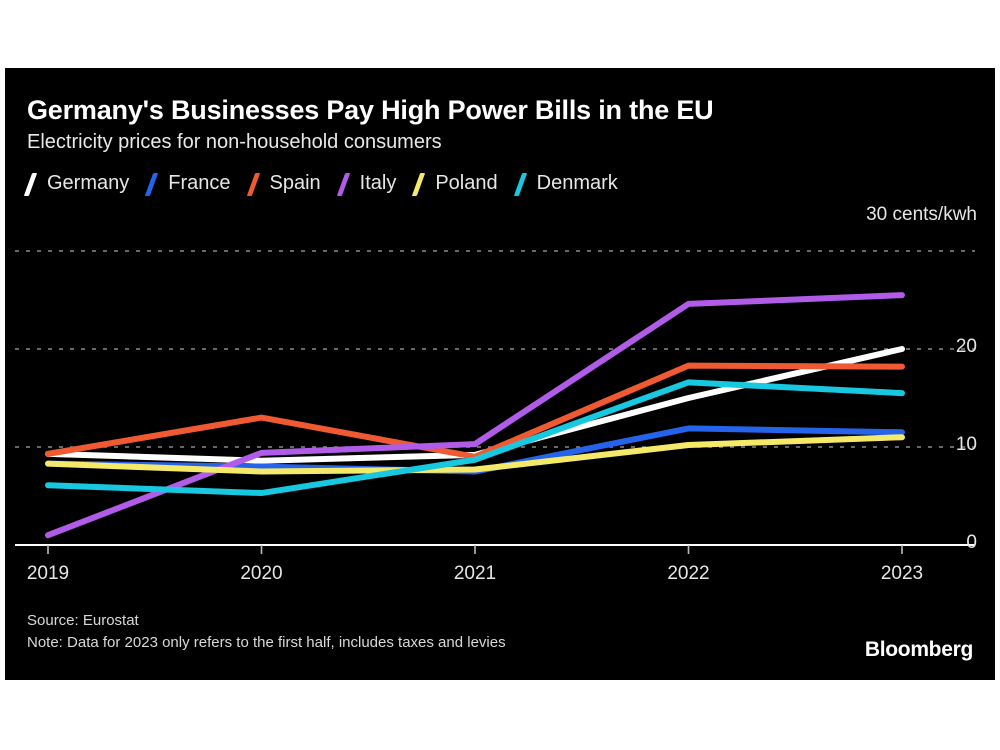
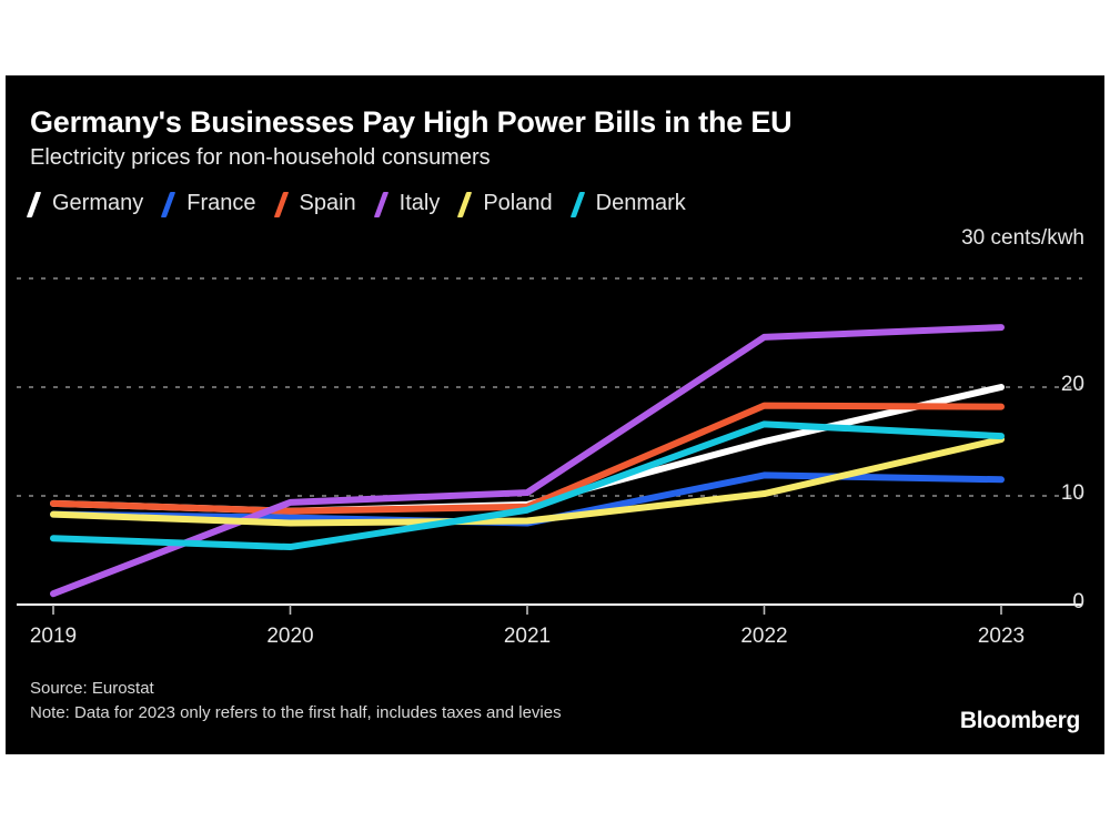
Spain/2020: 13 -> 9
Poland/2023: 11 -> 15
